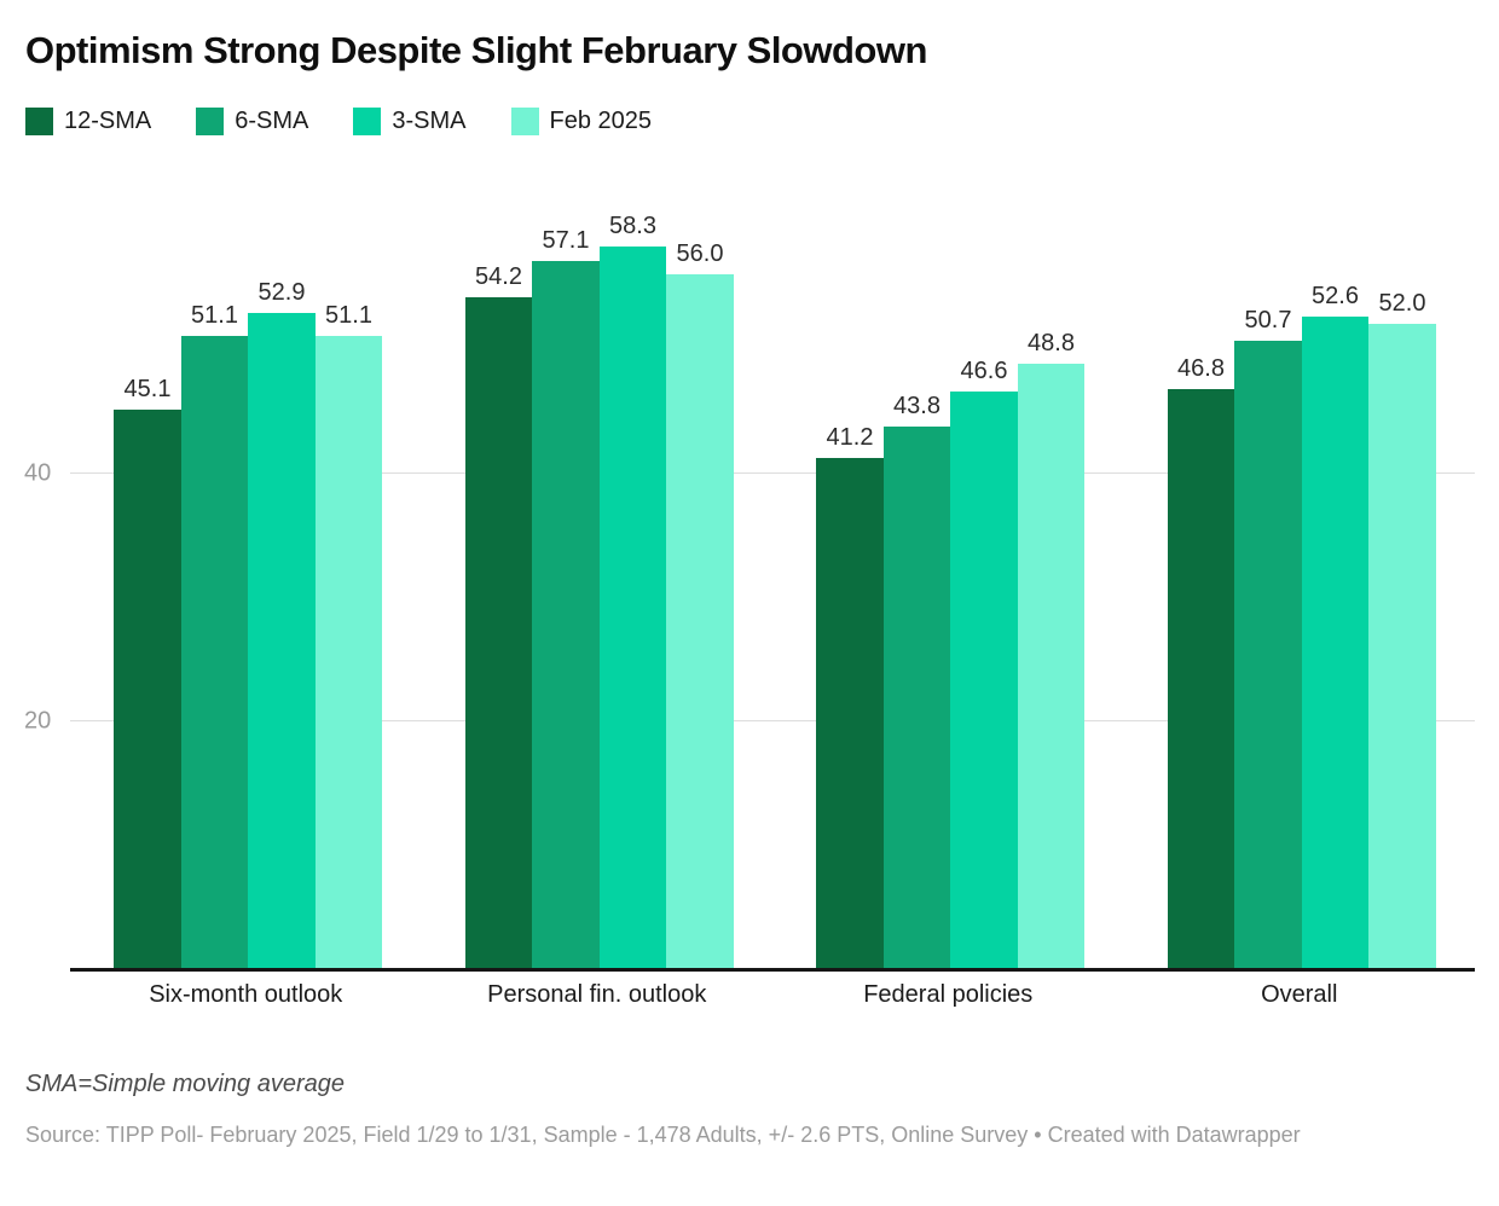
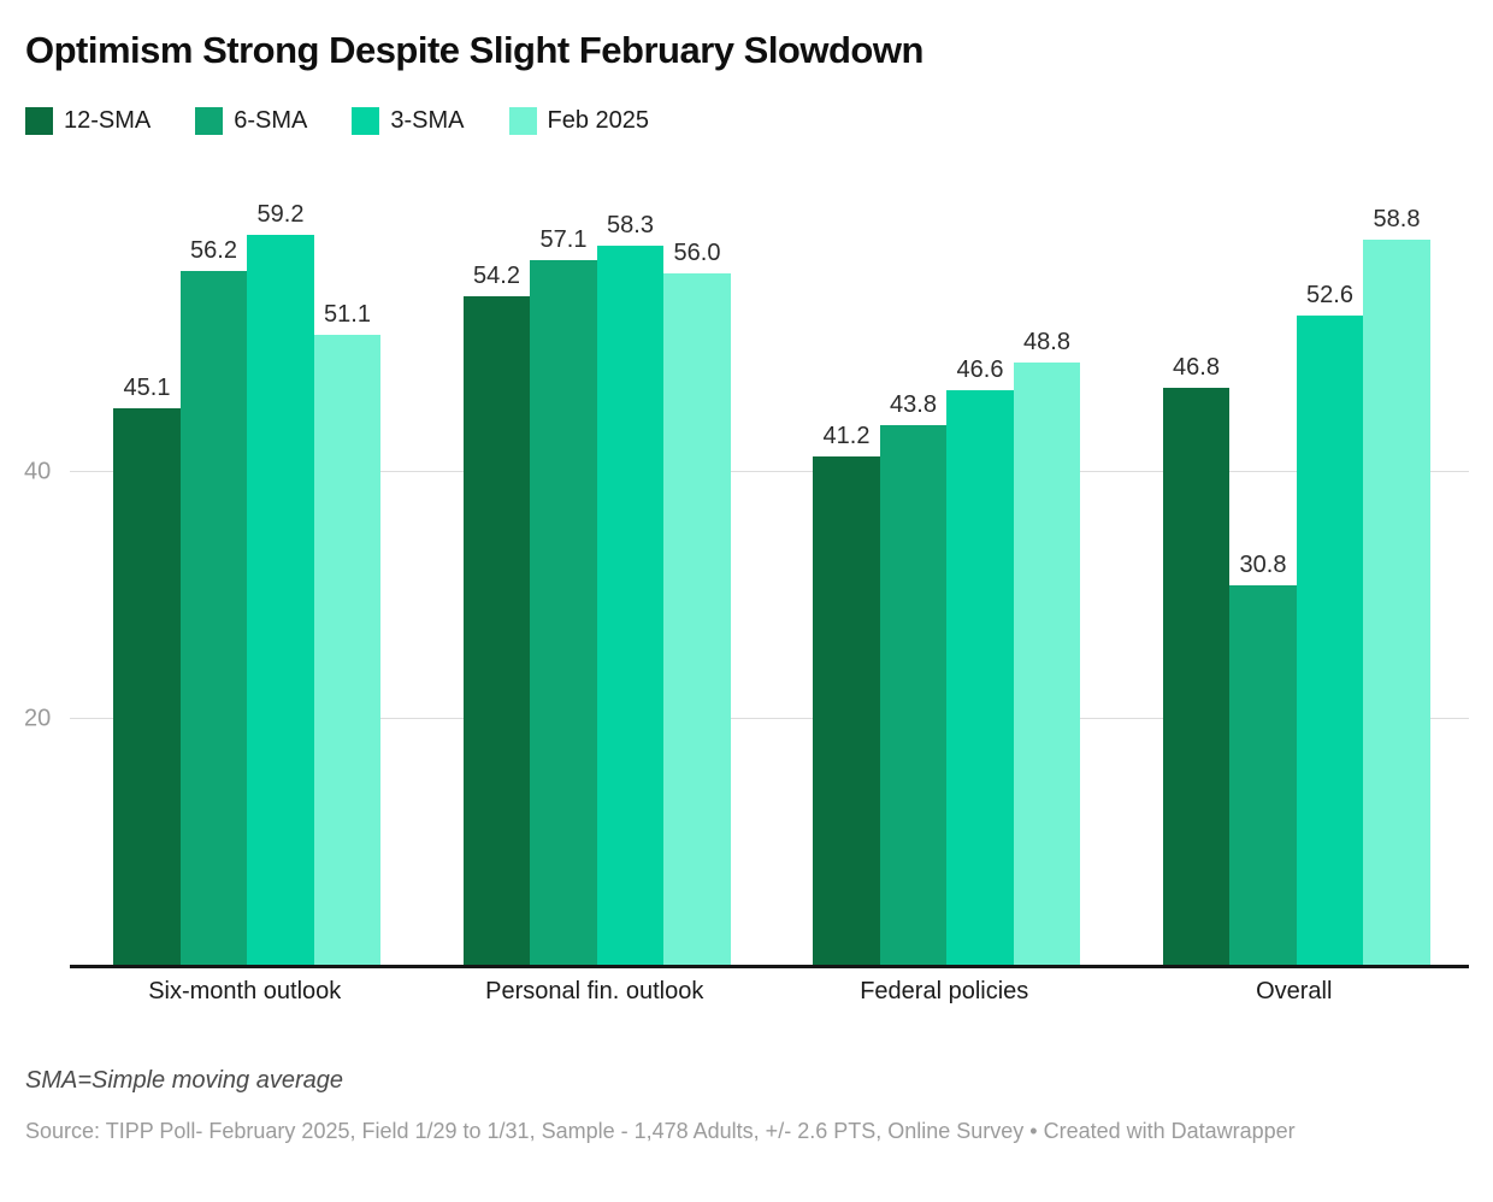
6-SMA/Six-month outlook: 51.1 -> 56.2
3-SMA/Six-month outlook: 52.9 -> 59.2
6-SMA/Overall: 50.7 -> 30.8
Feb 2025/Overall: 52.0 -> 58.8
